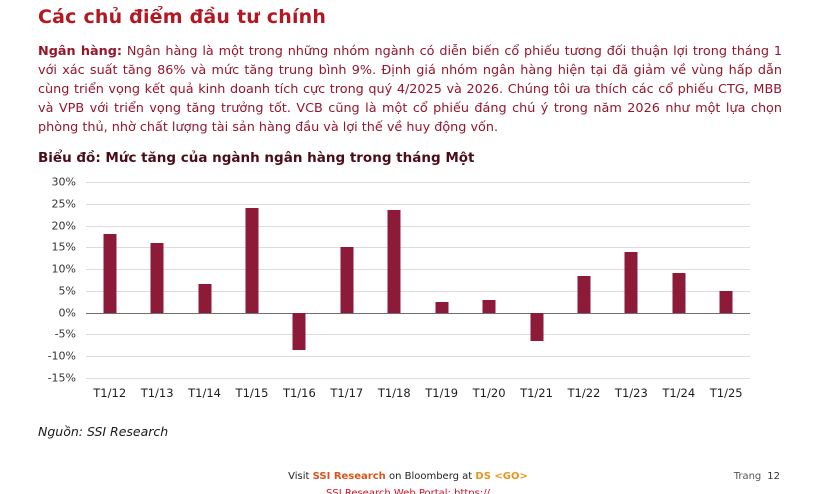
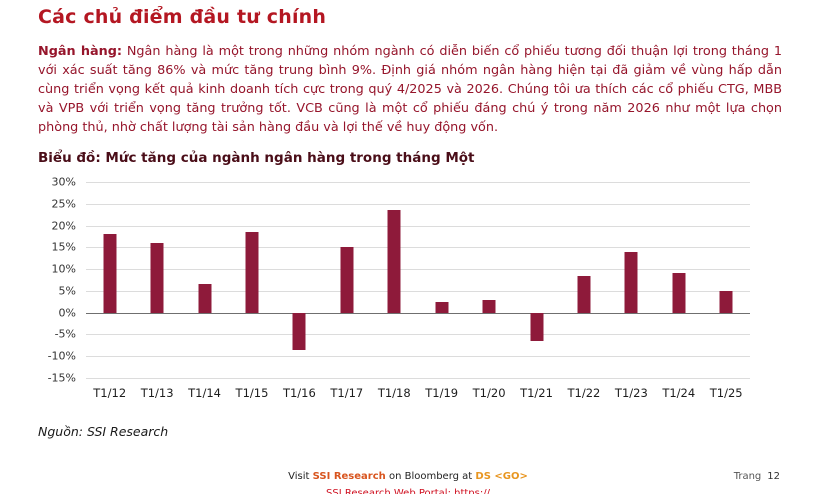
T1/15: 24% -> 18%
